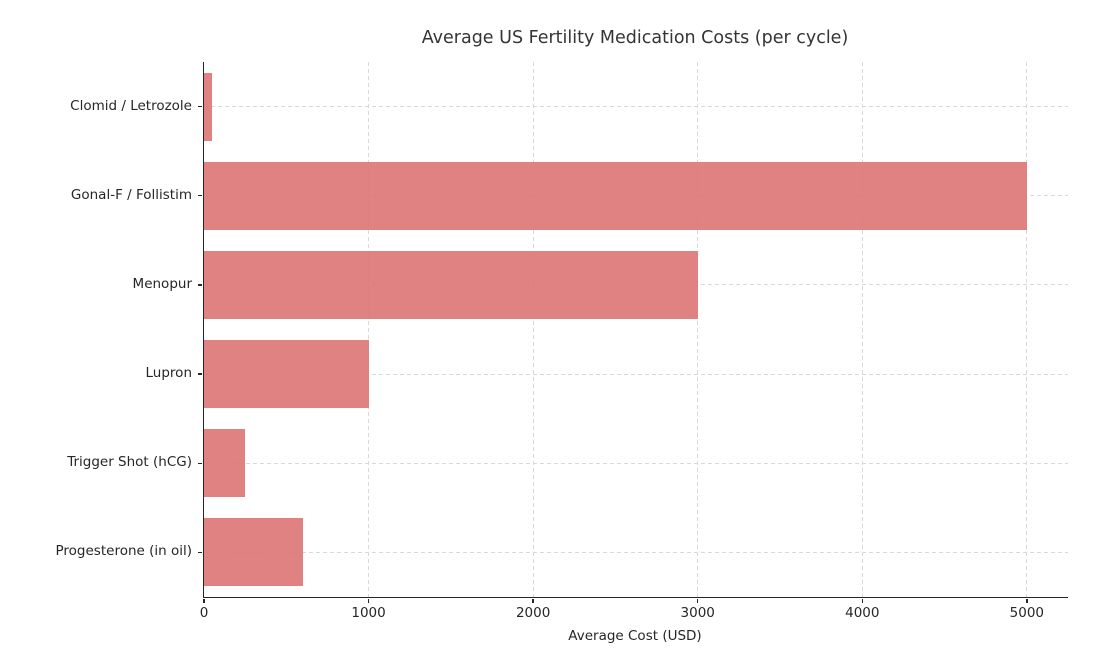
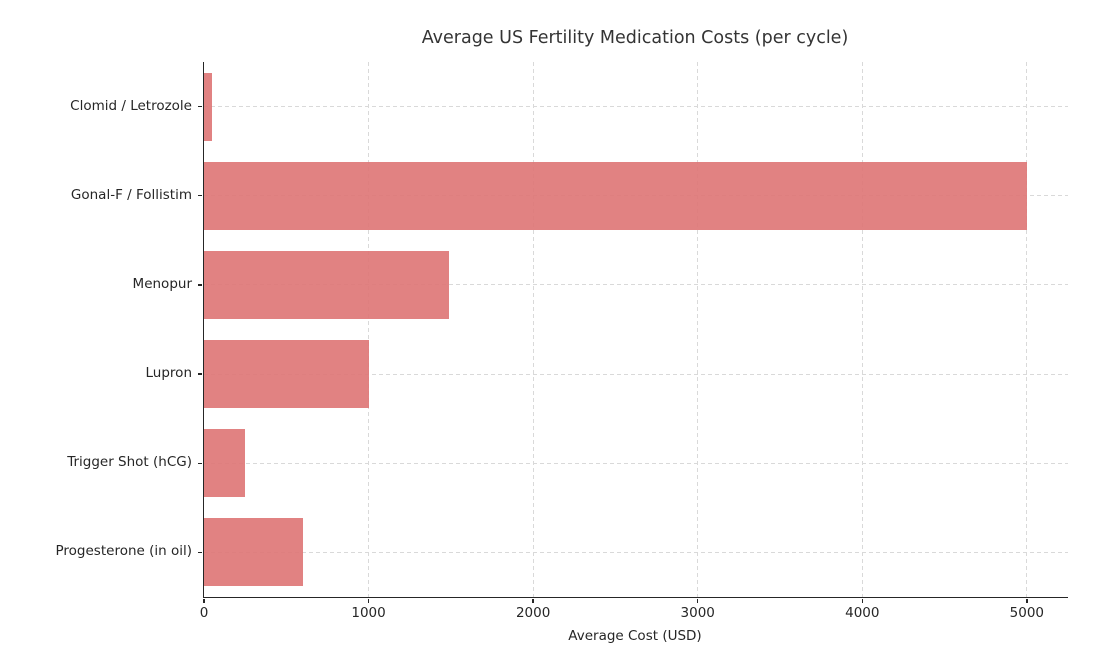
Menopur: 3000 -> 1490
